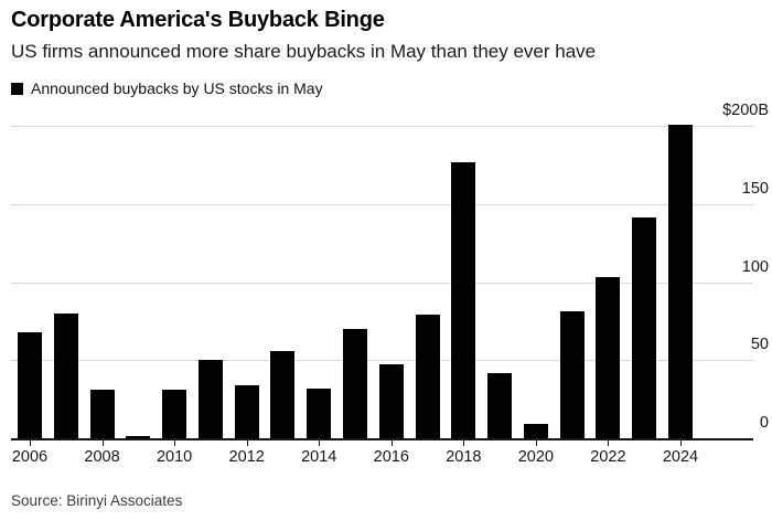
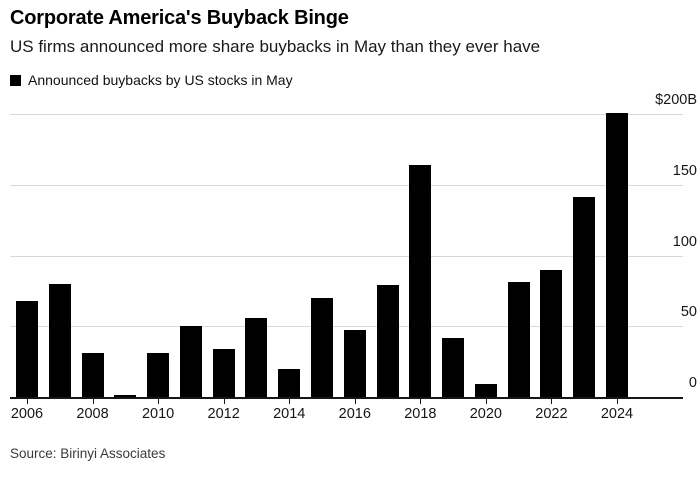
2014: $32B -> $20B
2018: $177B -> $164B
2022: $103B -> $90B
